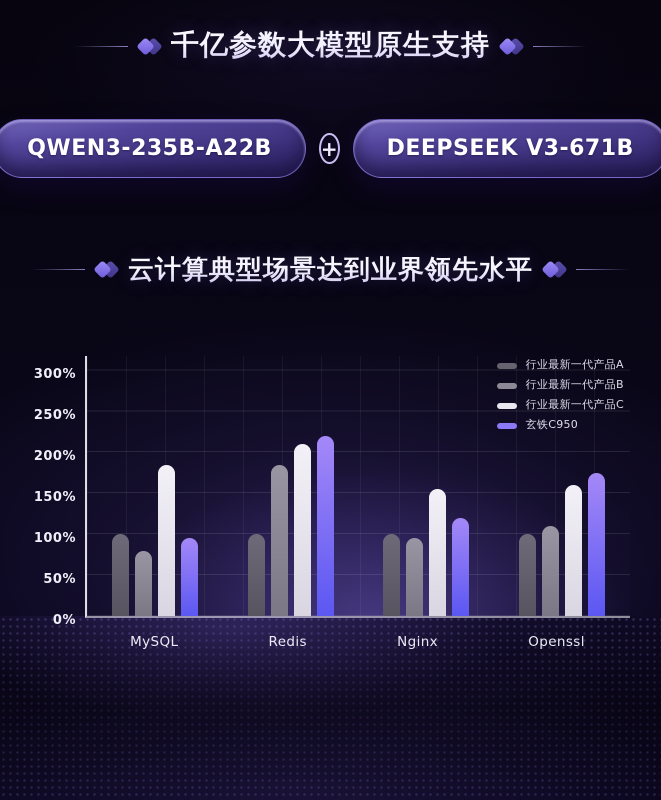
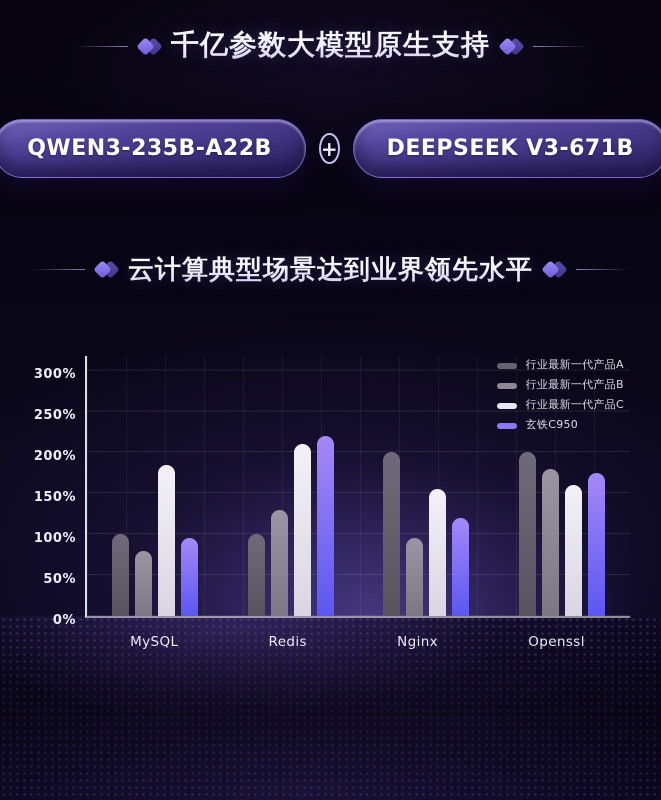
行业最新一代产品B/Redis: 180% -> 130%
行业最新一代产品A/Nginx: 100% -> 200%
行业最新一代产品A/Openssl: 100% -> 200%
行业最新一代产品B/Openssl: 110% -> 180%
